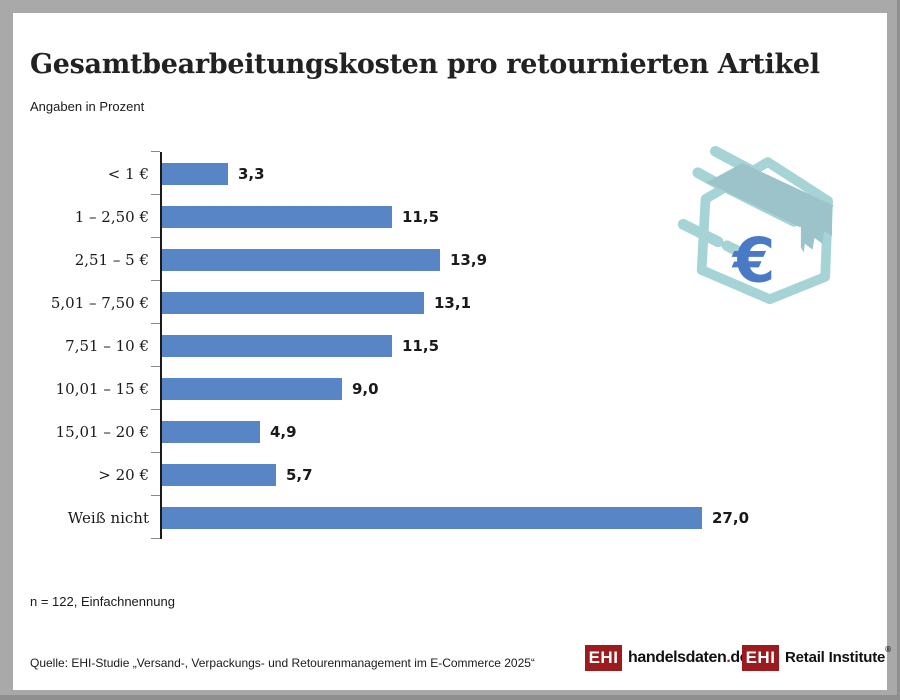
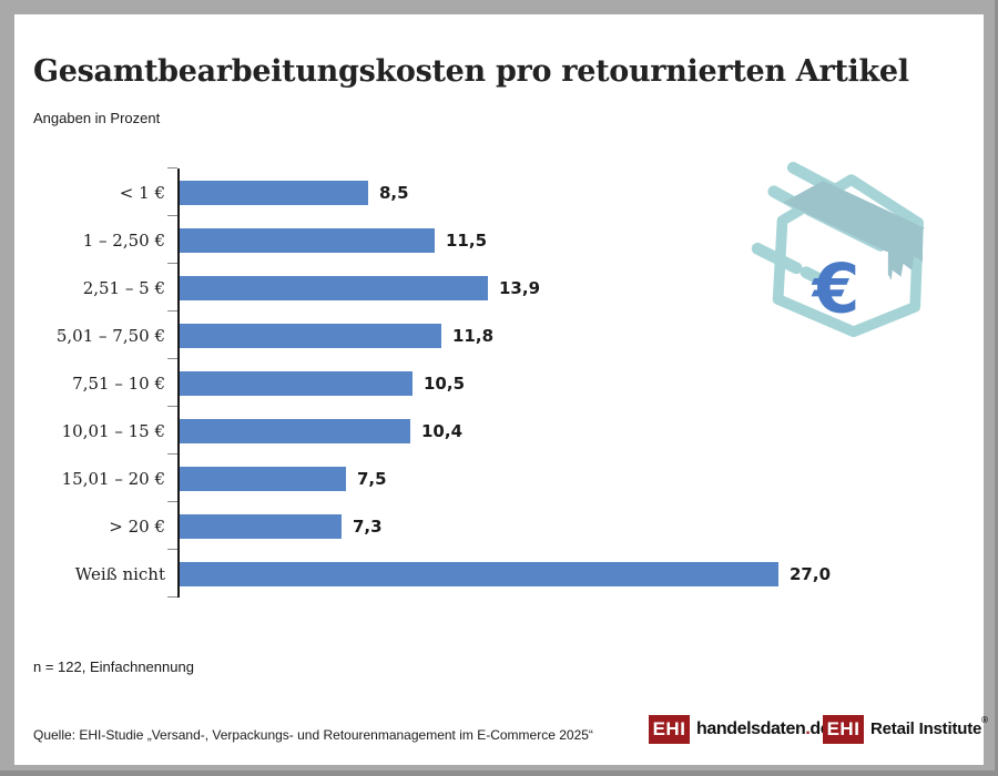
< 1 €: 3,3 -> 8,5
5,01 – 7,50 €: 13,1 -> 11,8
7,51 – 10 €: 11,5 -> 10,5
10,01 – 15 €: 9,0 -> 10,4
15,01 – 20 €: 4,9 -> 7,5
> 20 €: 5,7 -> 7,3
